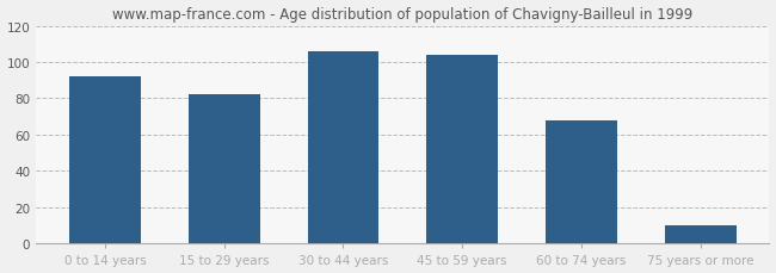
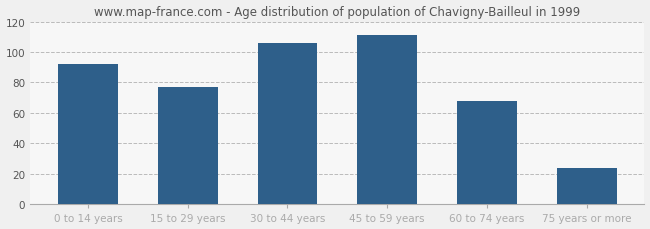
15 to 29 years: 82 -> 77
45 to 59 years: 104 -> 111
75 years or more: 10 -> 24
